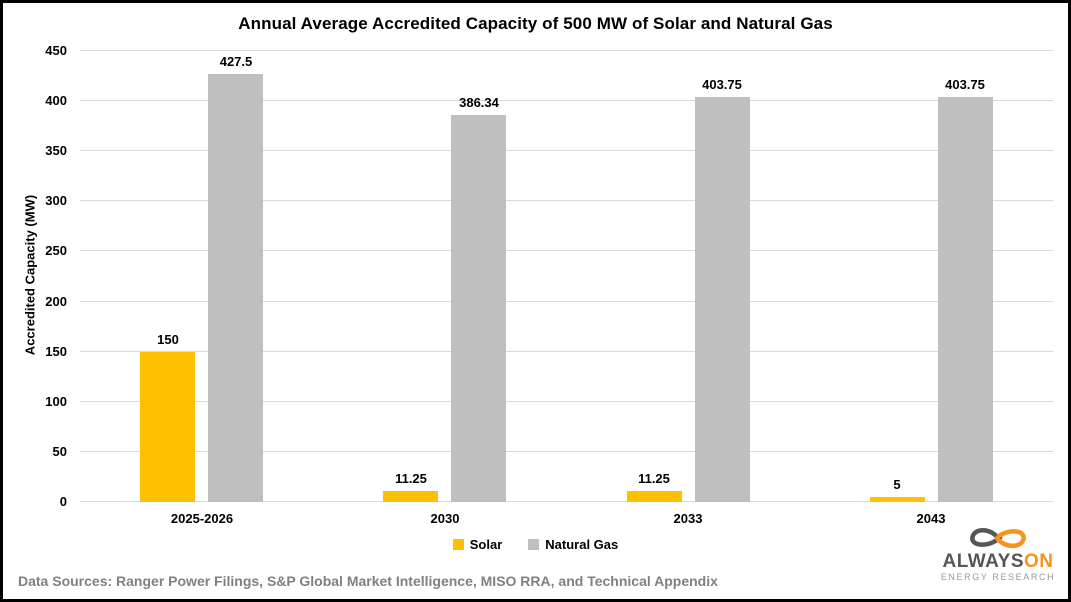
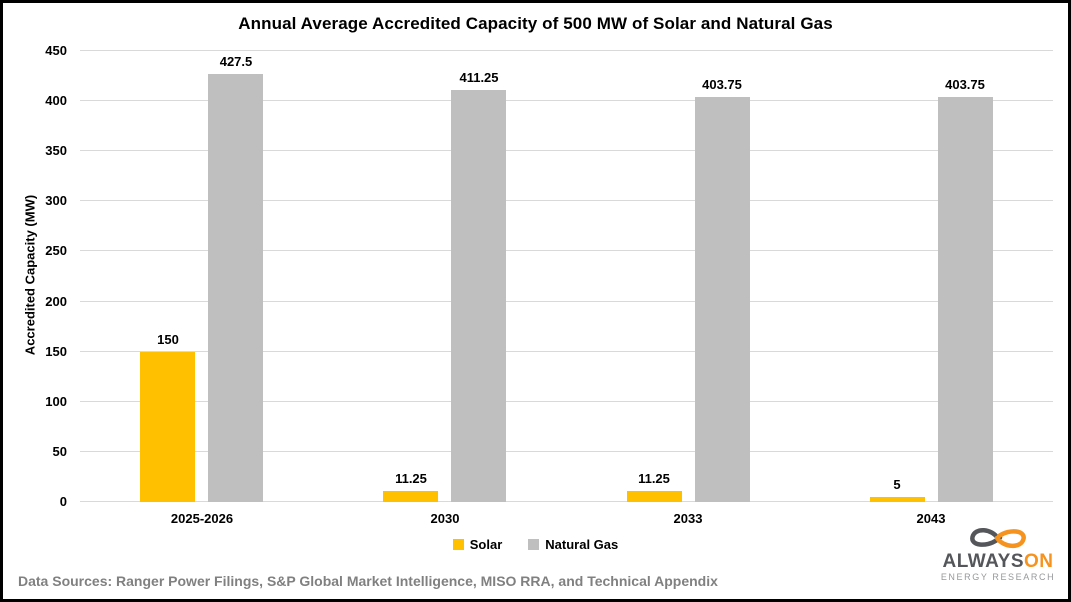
Natural Gas/2030: 386.34 -> 411.25
